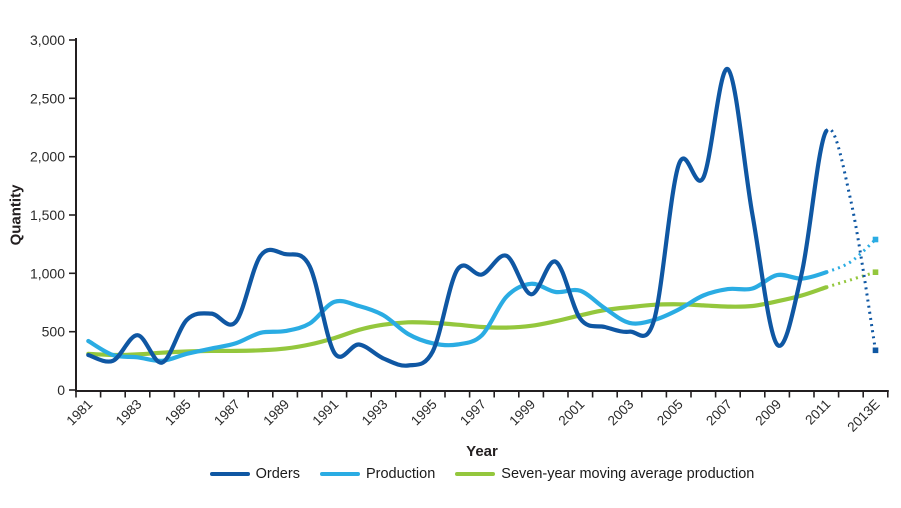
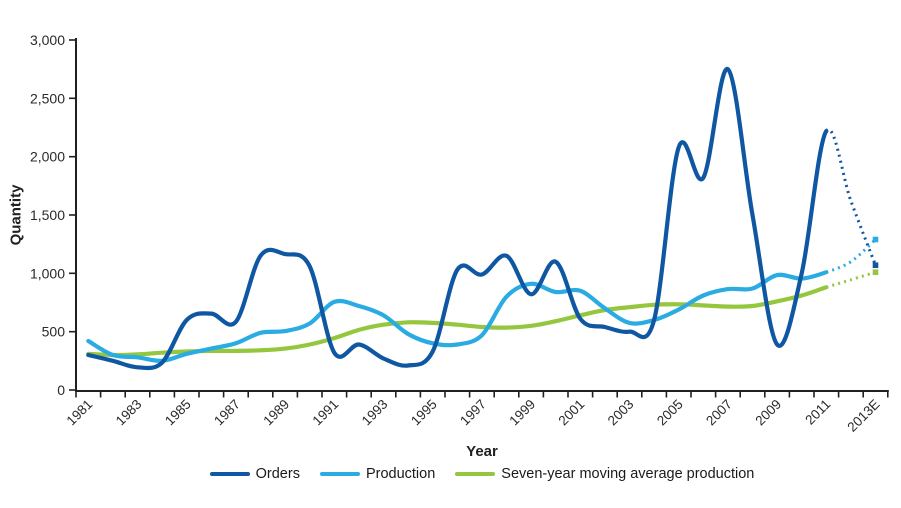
Orders/1983: 470 -> 200
Orders/2005: 1930 -> 2080
Orders/2013E: 340 -> 1070
